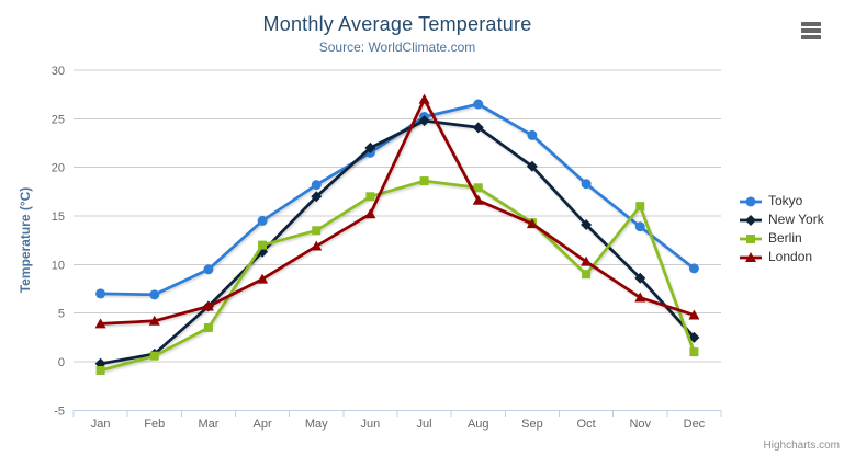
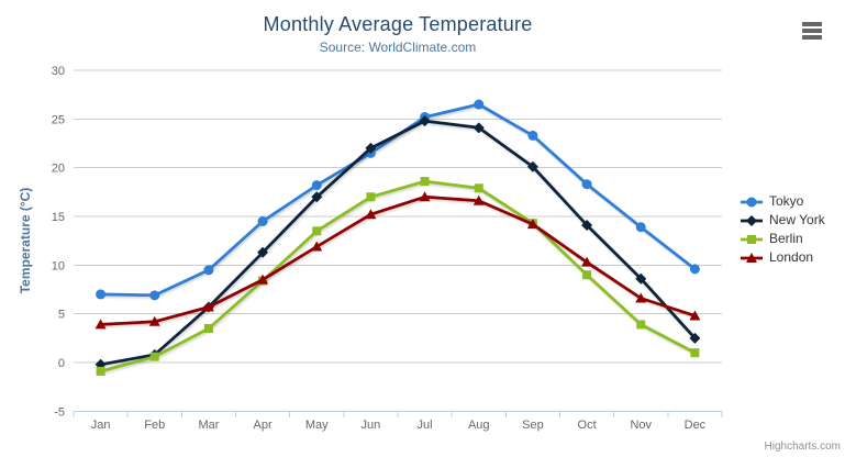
Berlin/Apr: 12 -> 8
London/Jul: 27 -> 17
Berlin/Nov: 16 -> 4
